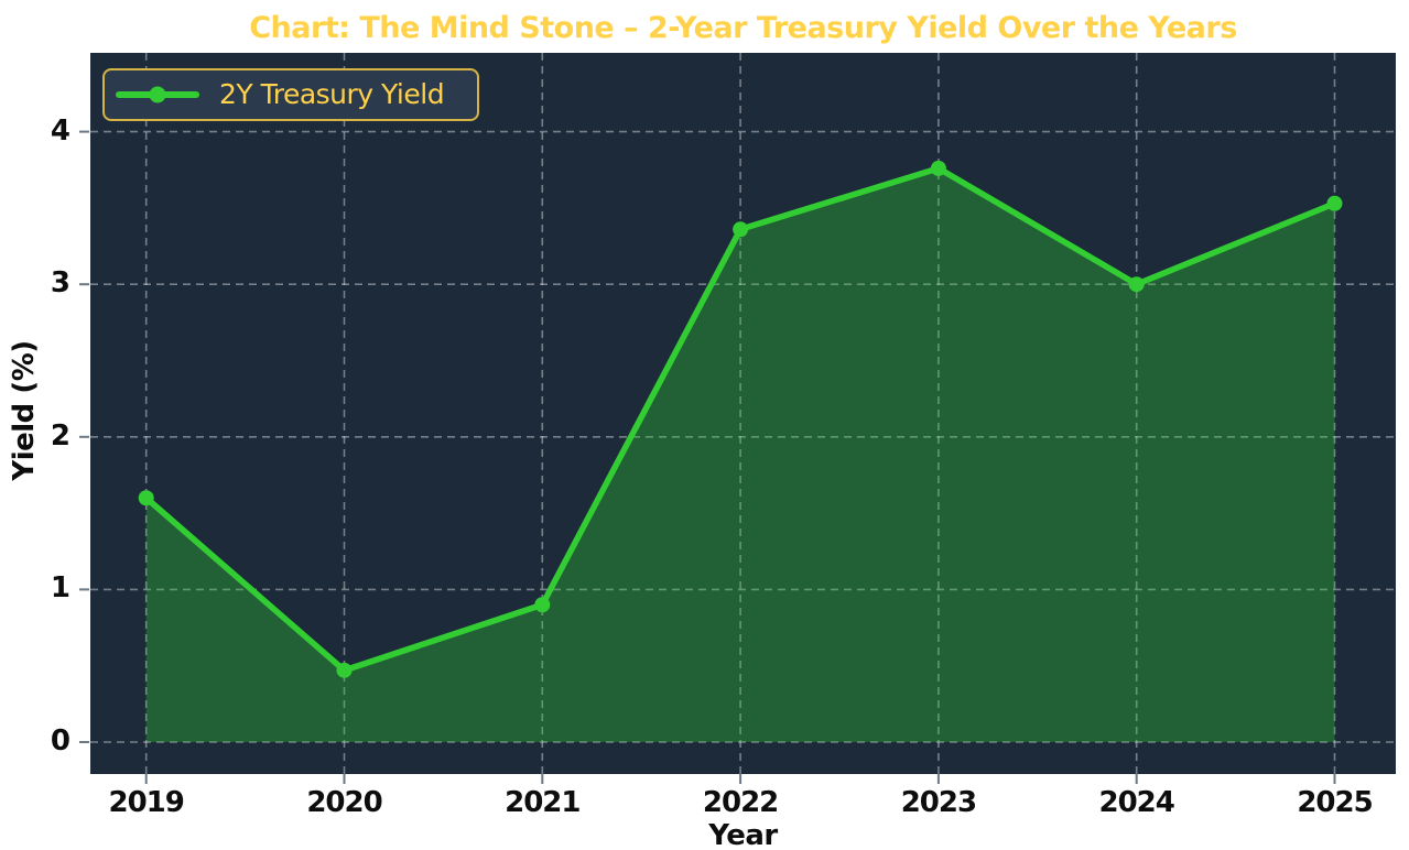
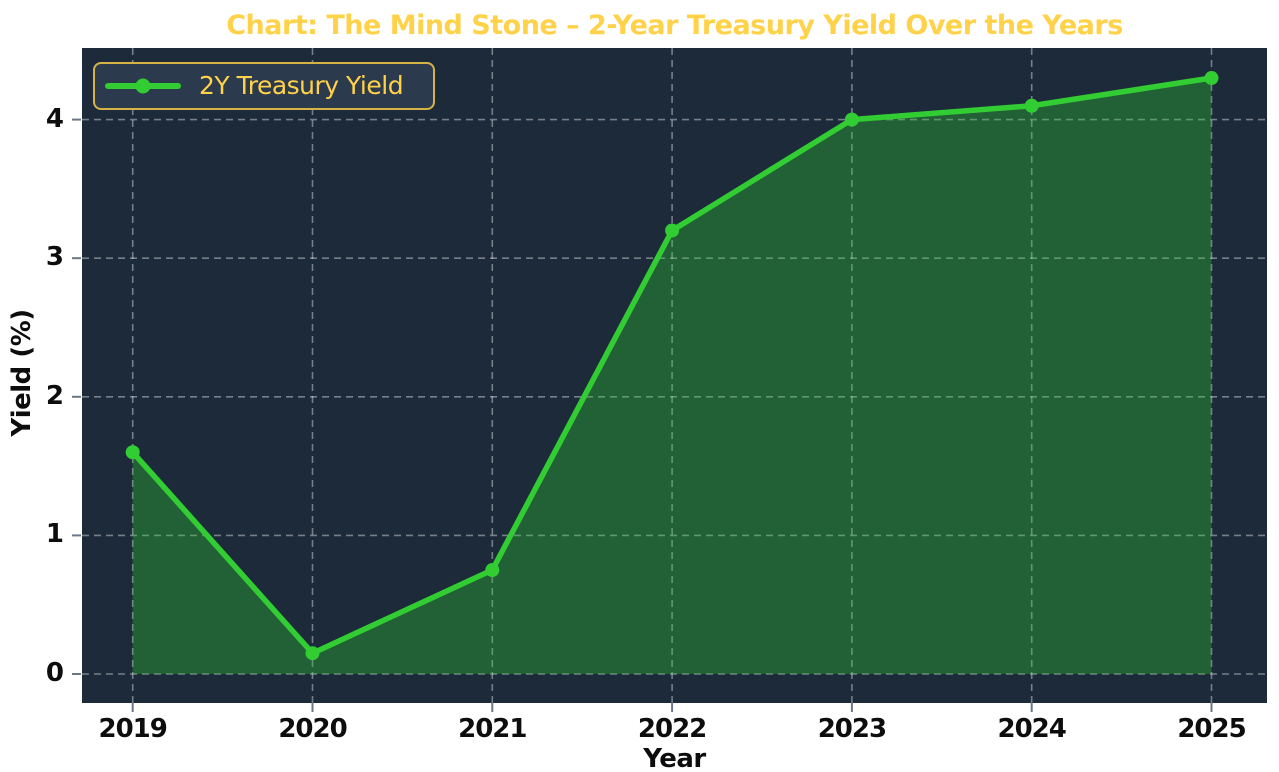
2020: 0.47 -> 0.15
2021: 0.90 -> 0.75
2022: 3.36 -> 3.20
2023: 3.76 -> 4.00
2024: 3.00 -> 4.10
2025: 3.53 -> 4.30
